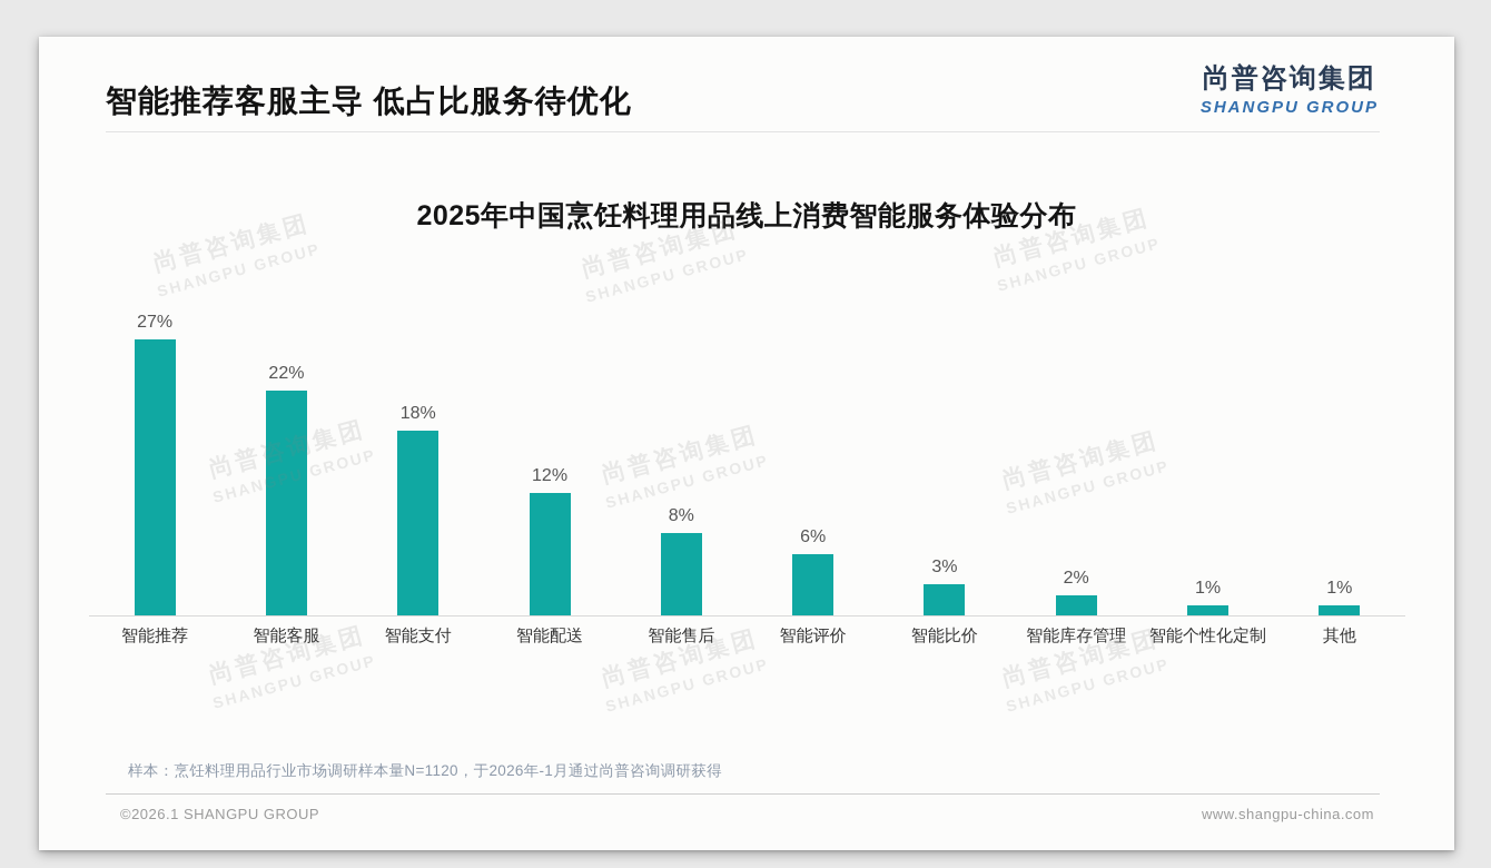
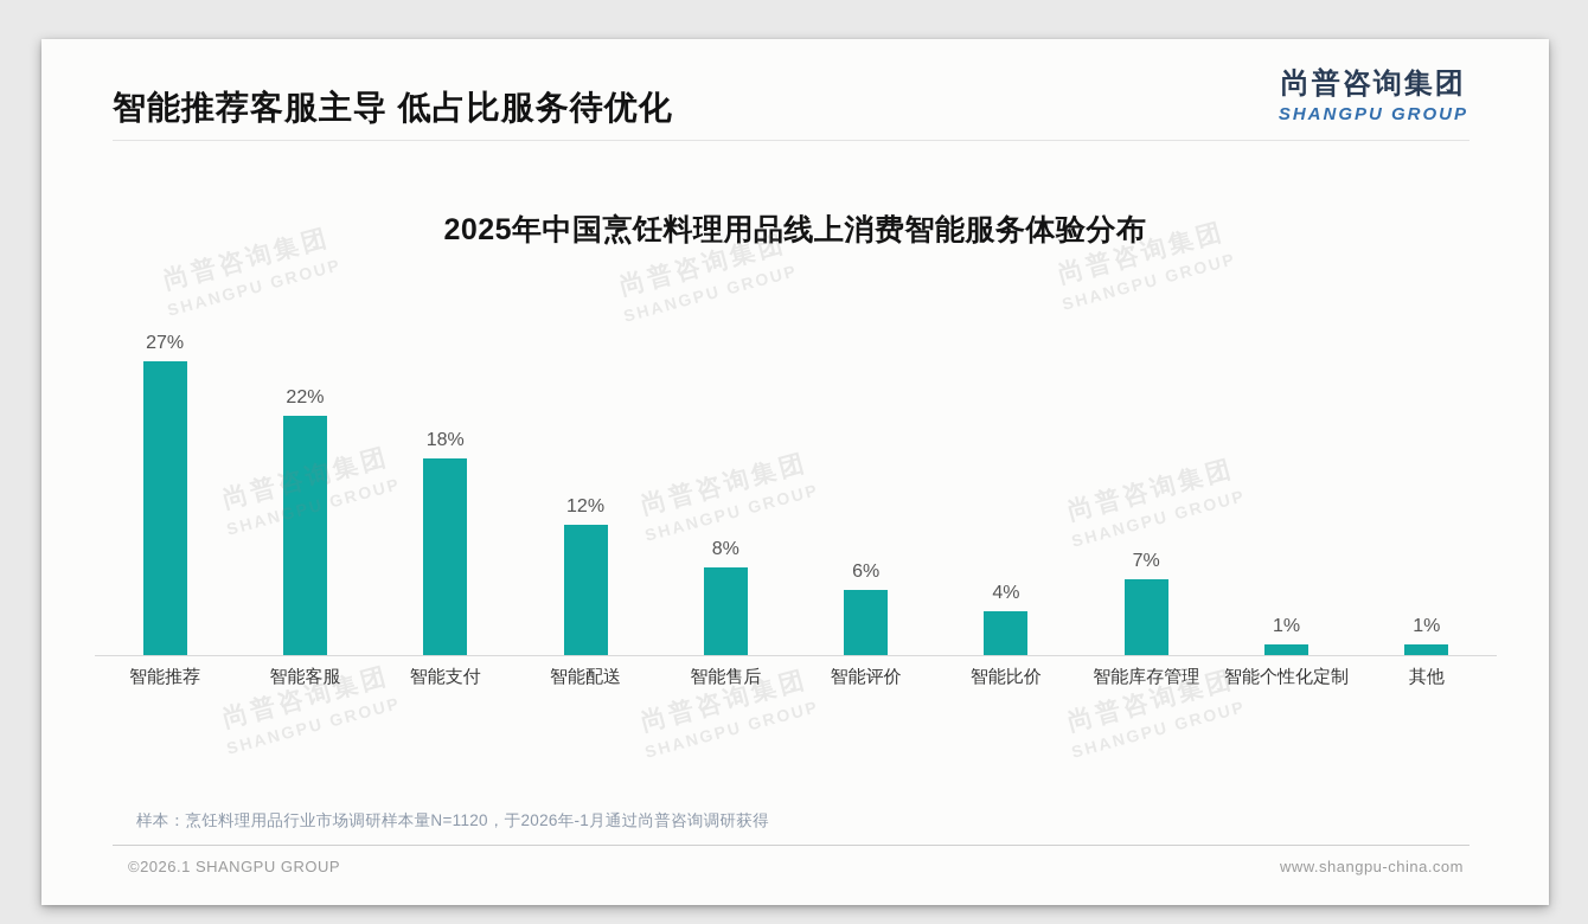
智能比价: 3% -> 4%
智能库存管理: 2% -> 7%
